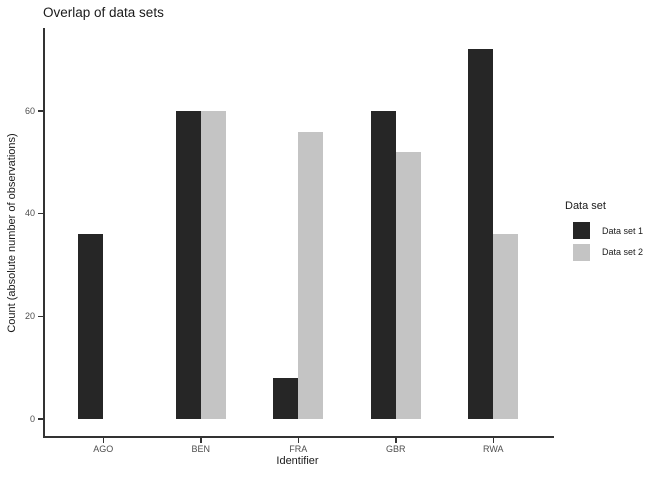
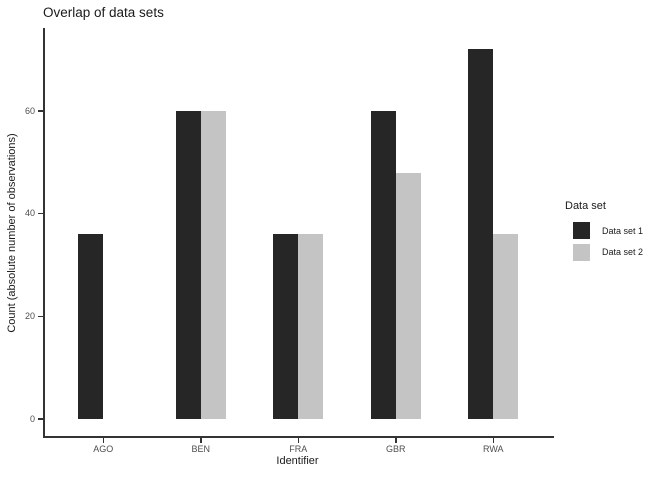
Data set 1/FRA: 8 -> 36
Data set 2/FRA: 56 -> 36
Data set 2/GBR: 52 -> 48
